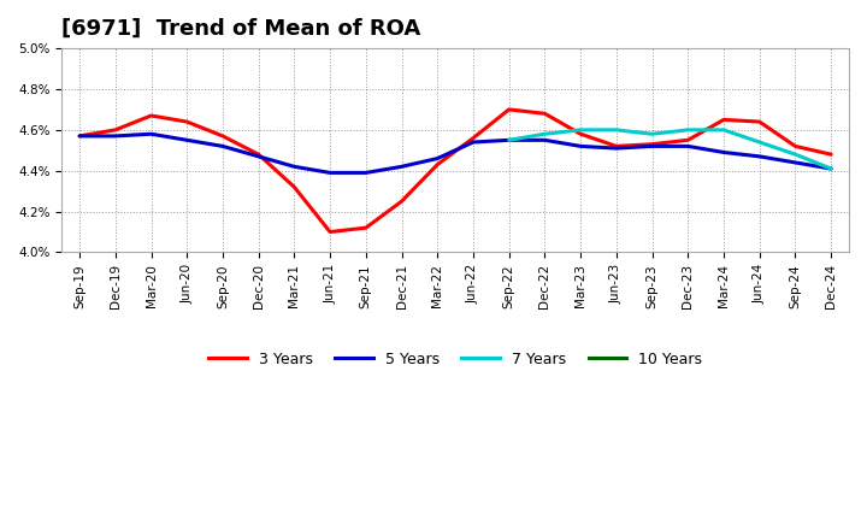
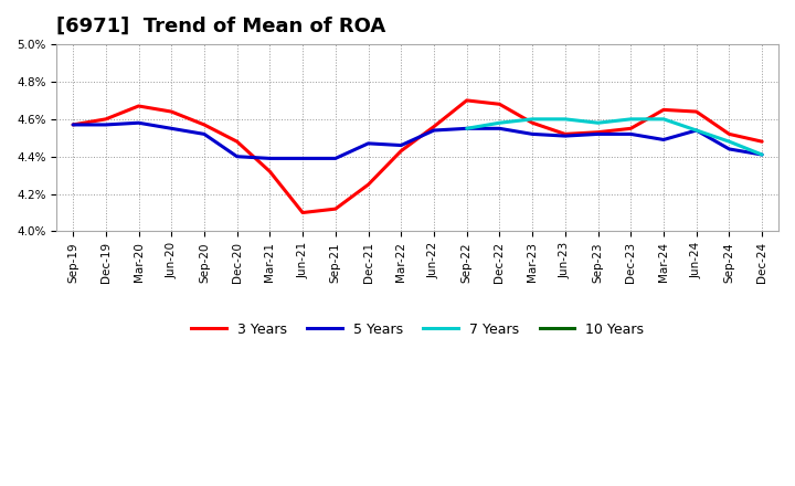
5 Years/Dec-20: 4.47% -> 4.40%
5 Years/Mar-21: 4.42% -> 4.39%
5 Years/Dec-21: 4.42% -> 4.47%
5 Years/Jun-24: 4.47% -> 4.54%
